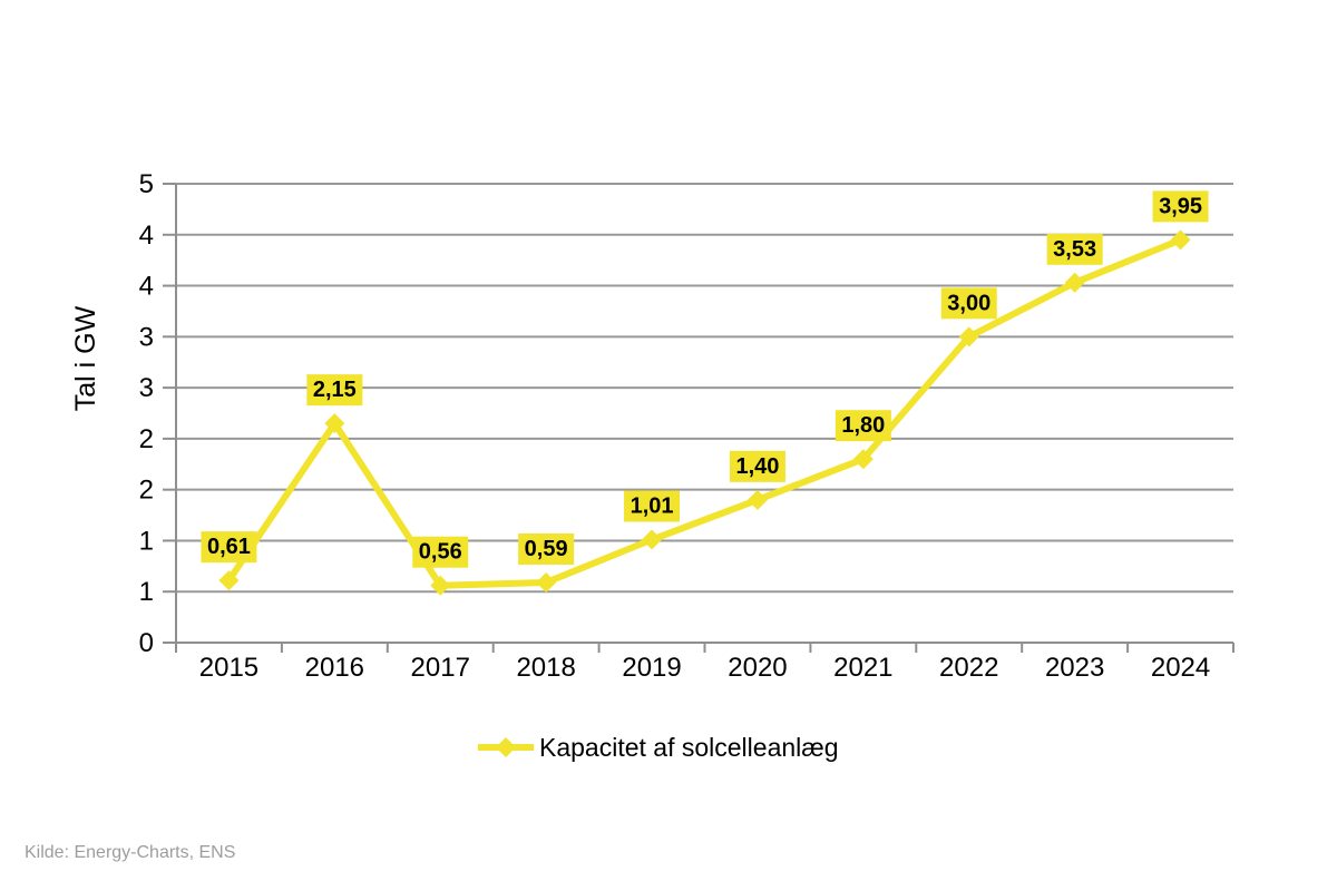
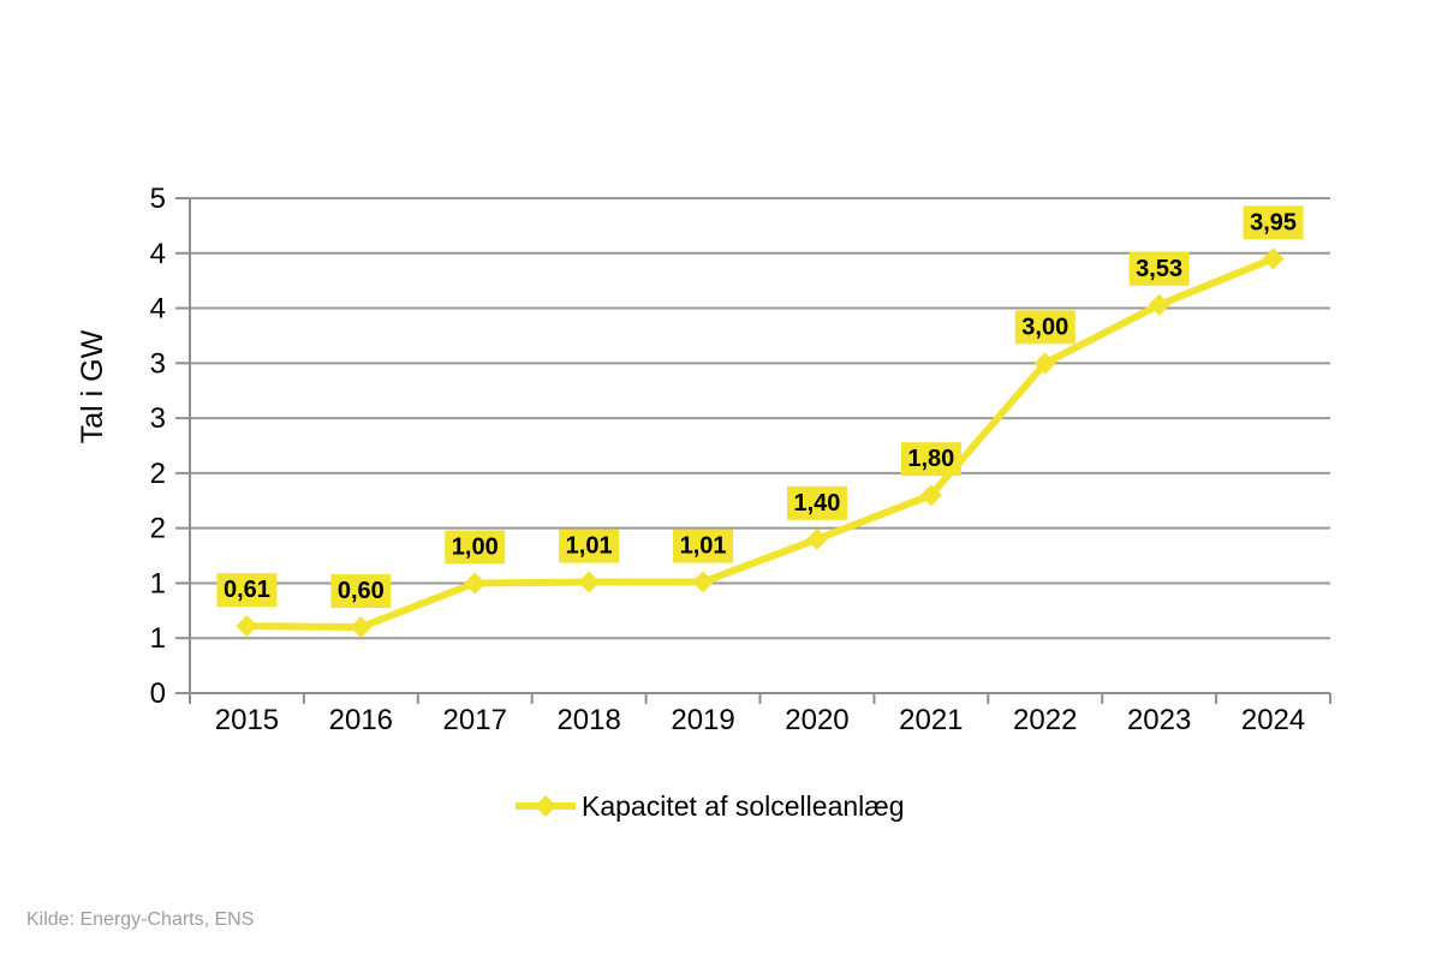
2016: 2,15 -> 0,60
2017: 0,56 -> 1,00
2018: 0,59 -> 1,01
